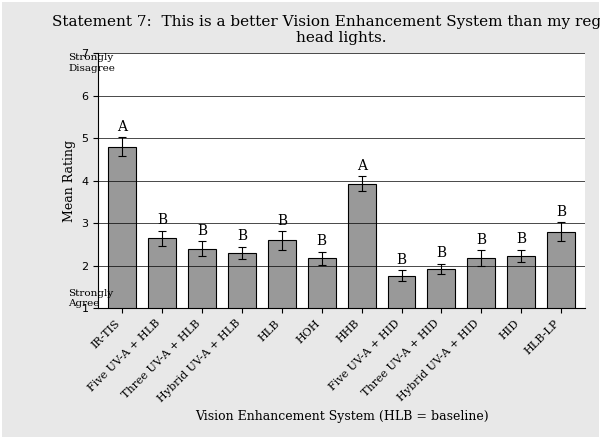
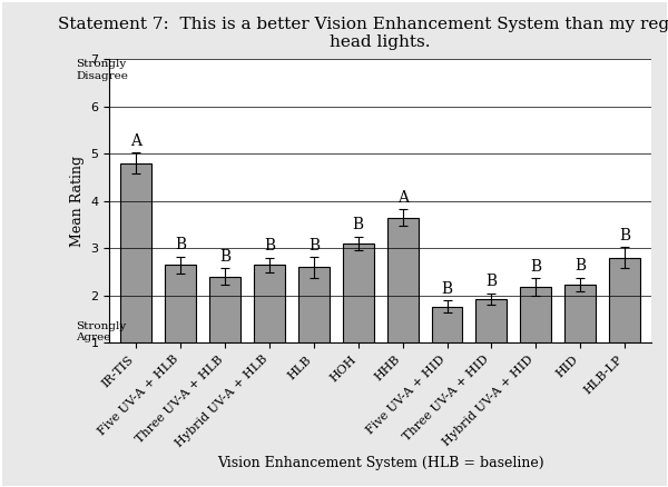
Hybrid UV-A + HLB: 2.30 -> 2.65
HOH: 2.18 -> 3.10
HHB: 3.93 -> 3.65
